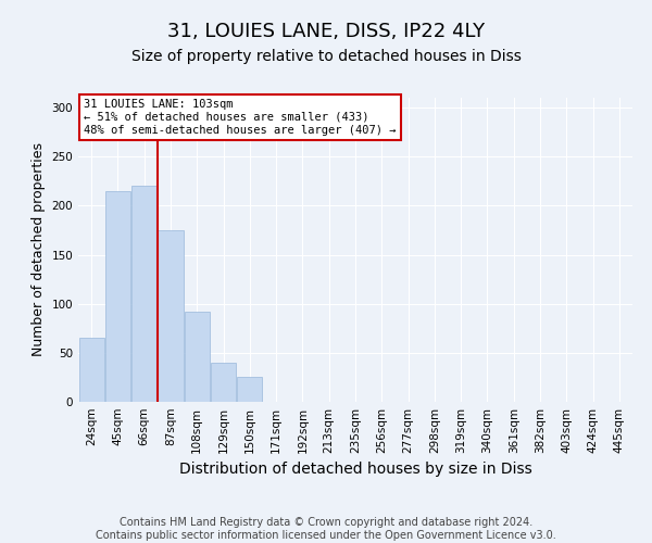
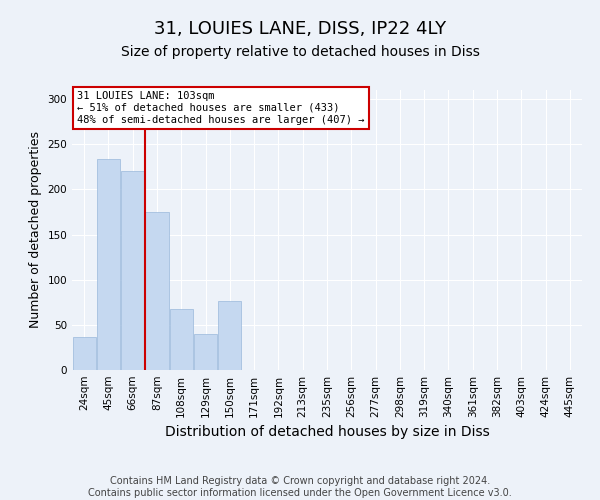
24sqm: 65 -> 36
45sqm: 215 -> 234
108sqm: 92 -> 68
150sqm: 25 -> 76
